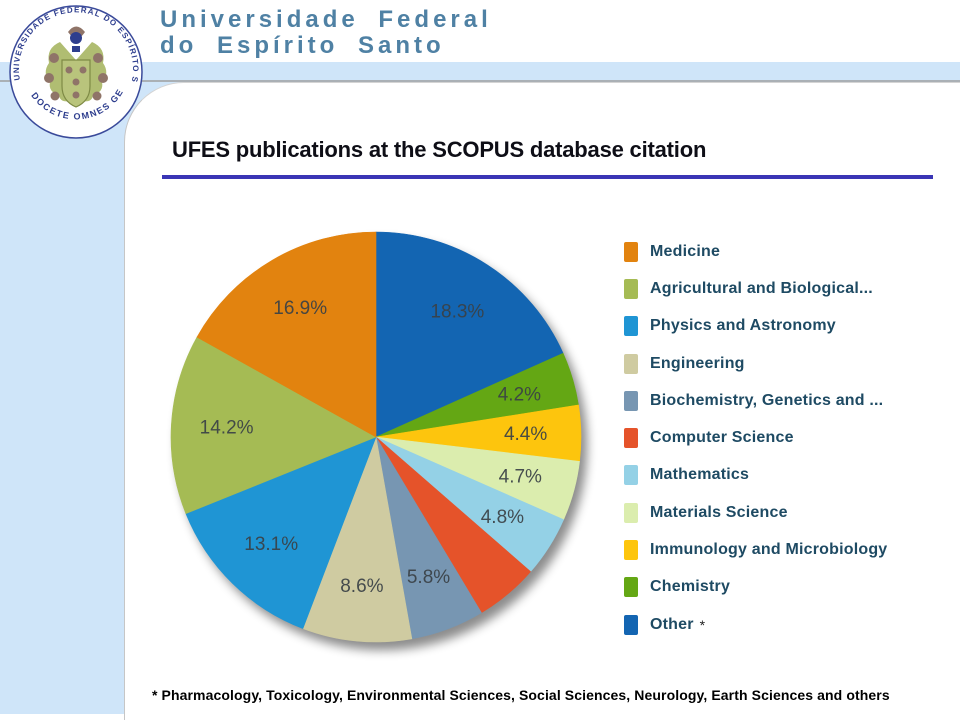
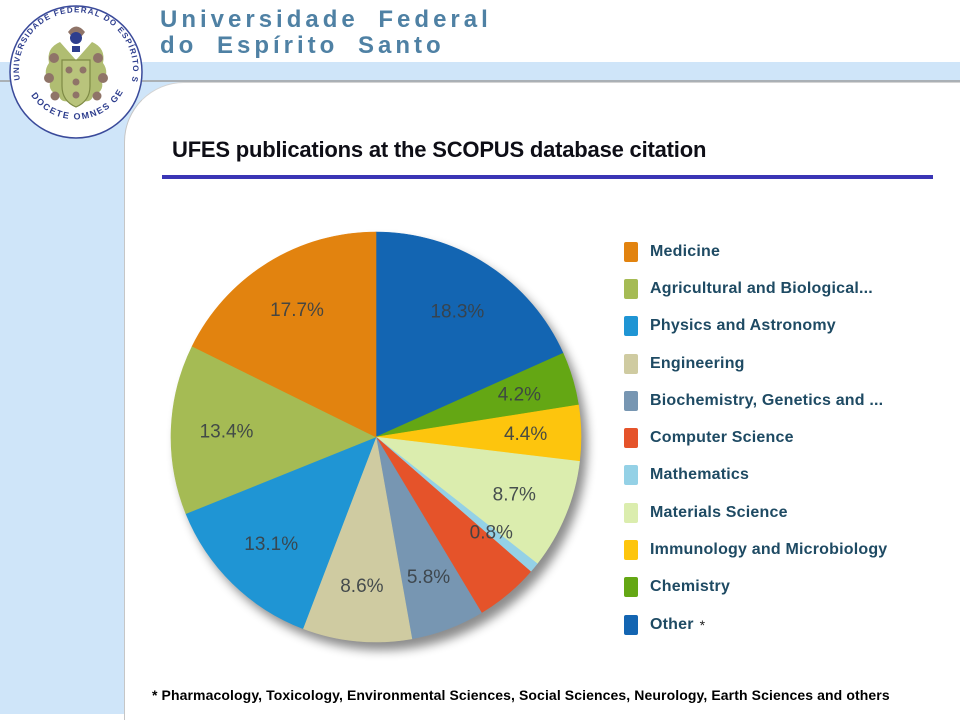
Materials Science: 4.7% -> 8.7%
Mathematics: 4.8% -> 0.8%
Agricultural and Biological...: 14.2% -> 13.4%
Medicine: 16.9% -> 17.7%
